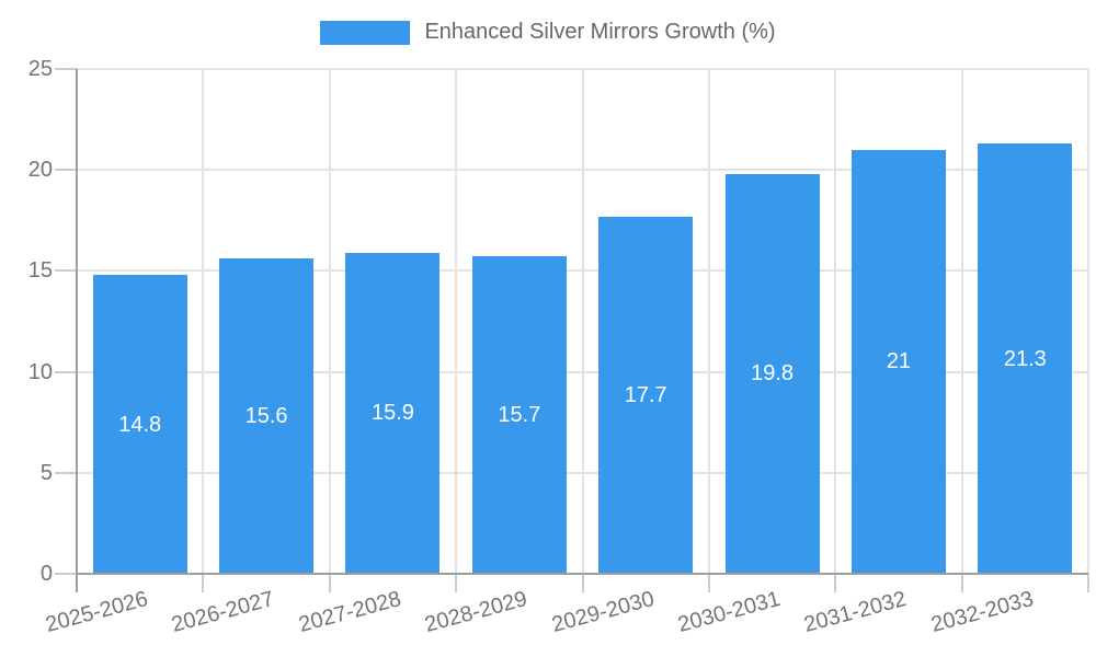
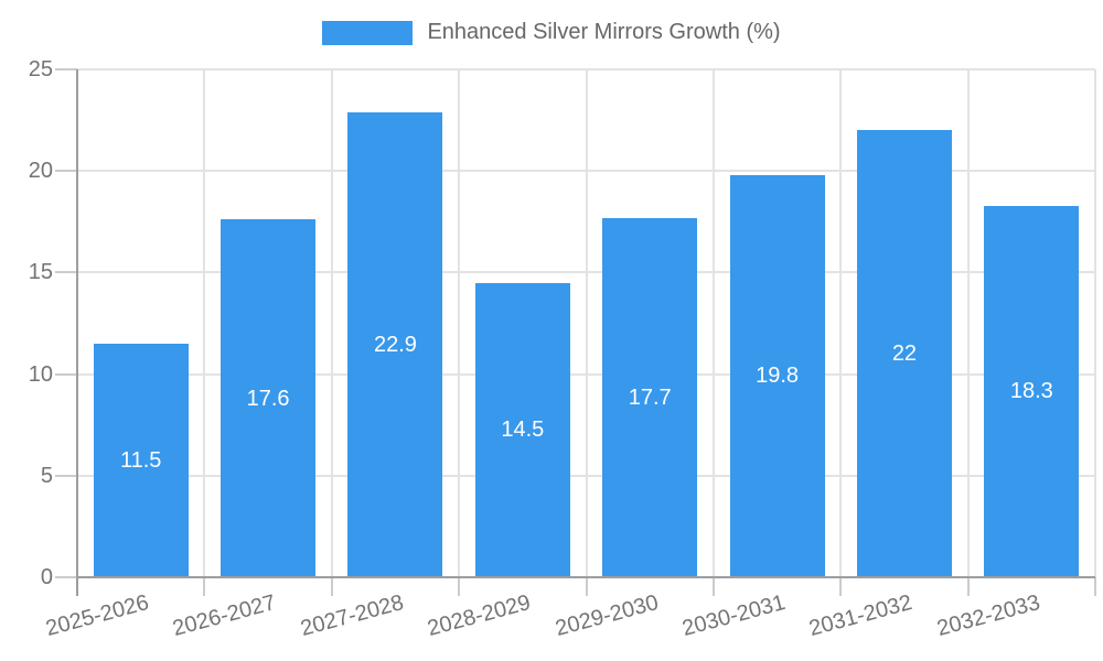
2025-2026: 14.8 -> 11.5
2026-2027: 15.6 -> 17.6
2027-2028: 15.9 -> 22.9
2028-2029: 15.7 -> 14.5
2031-2032: 21 -> 22
2032-2033: 21.3 -> 18.3
